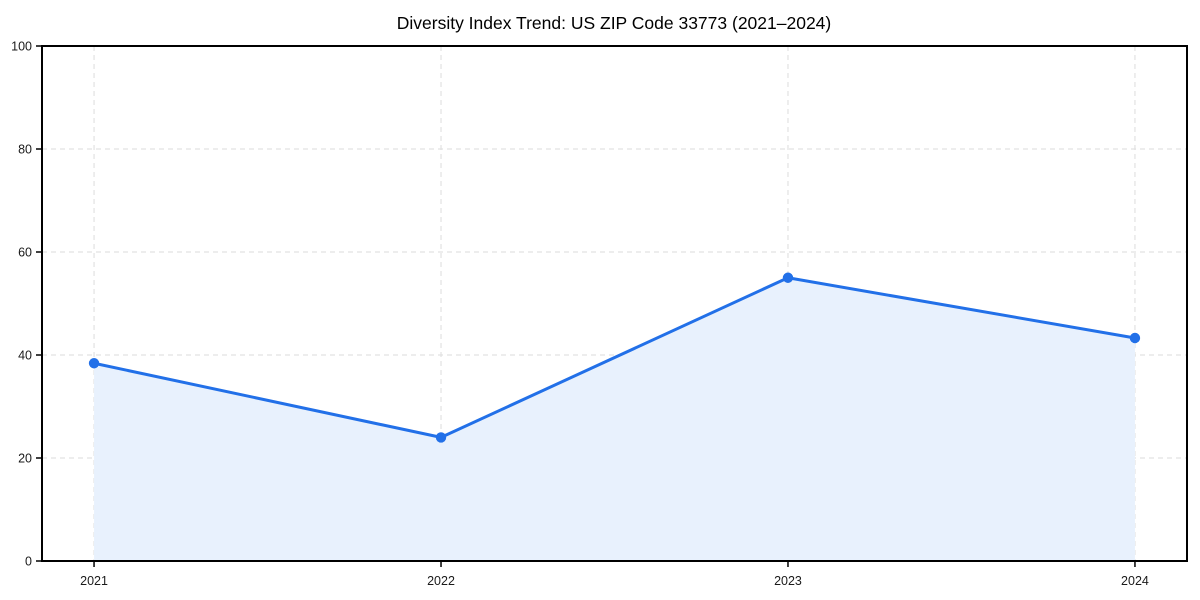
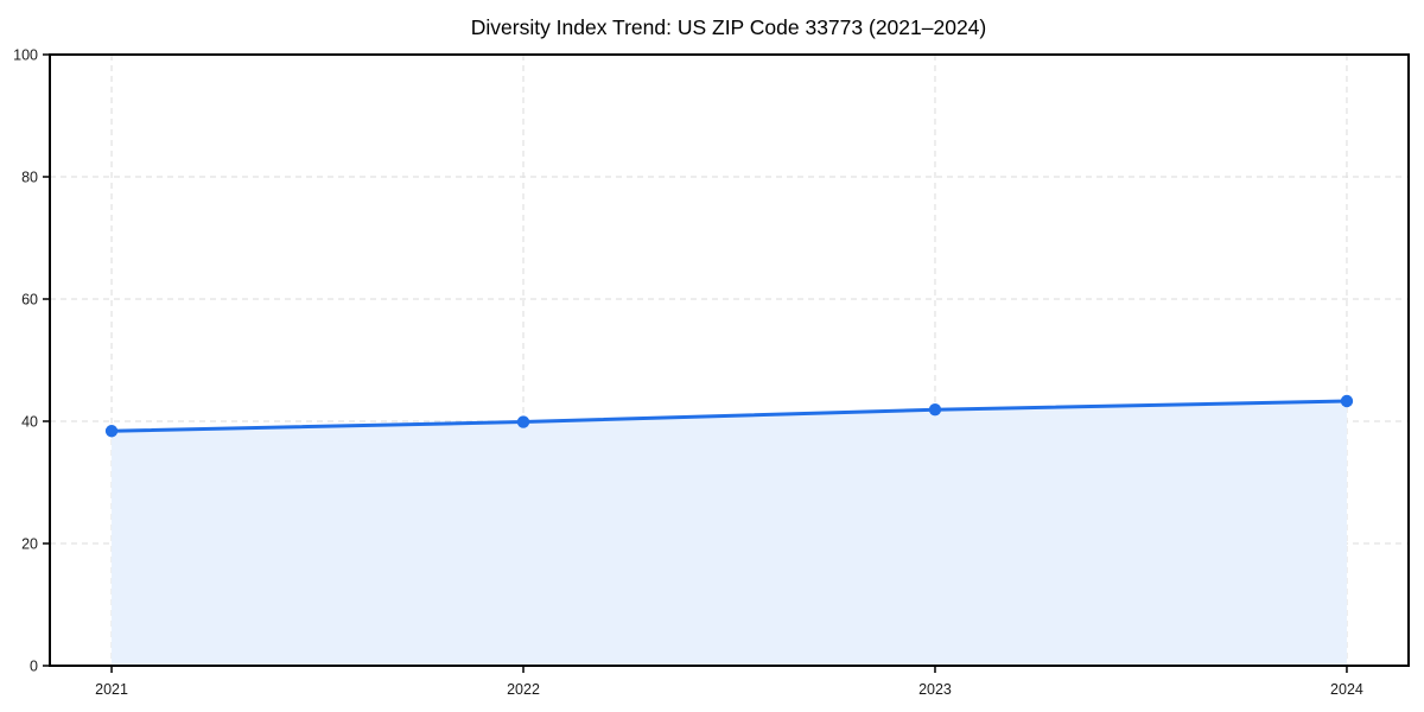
2022: 24 -> 40
2023: 55 -> 42
